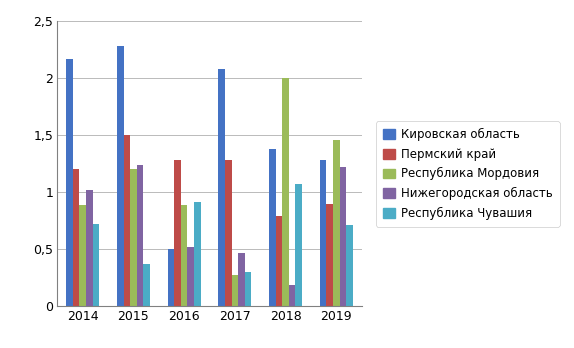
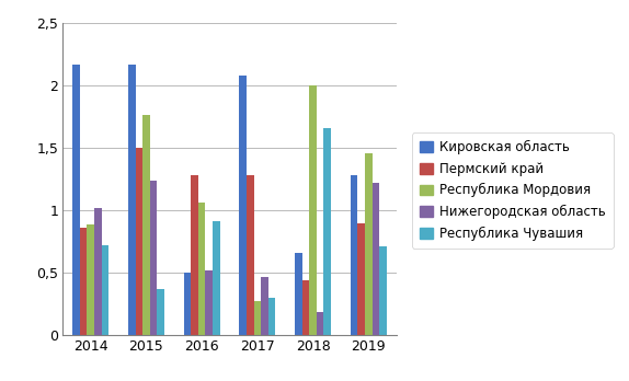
Пермский край/2014: 1,20 -> 0,86
Кировская область/2015: 2,28 -> 2,17
Республика Мордовия/2015: 1,20 -> 1,76
Республика Мордовия/2016: 0,89 -> 1,06
Кировская область/2018: 1,38 -> 0,66
Пермский край/2018: 0,79 -> 0,44
Республика Чувашия/2018: 1,07 -> 1,66
